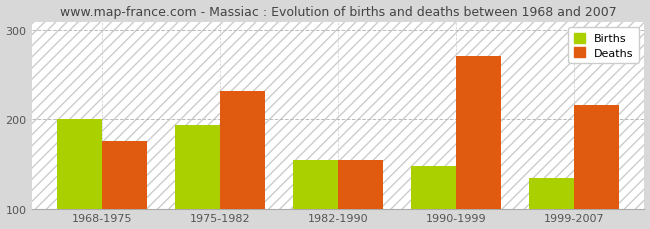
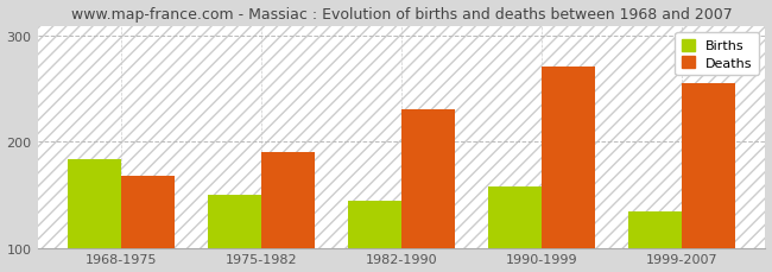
Births/1968-1975: 200 -> 184
Deaths/1968-1975: 176 -> 168
Births/1975-1982: 194 -> 150
Deaths/1975-1982: 232 -> 191
Births/1982-1990: 154 -> 144
Deaths/1982-1990: 154 -> 231
Births/1990-1999: 148 -> 158
Deaths/1999-2007: 216 -> 256
